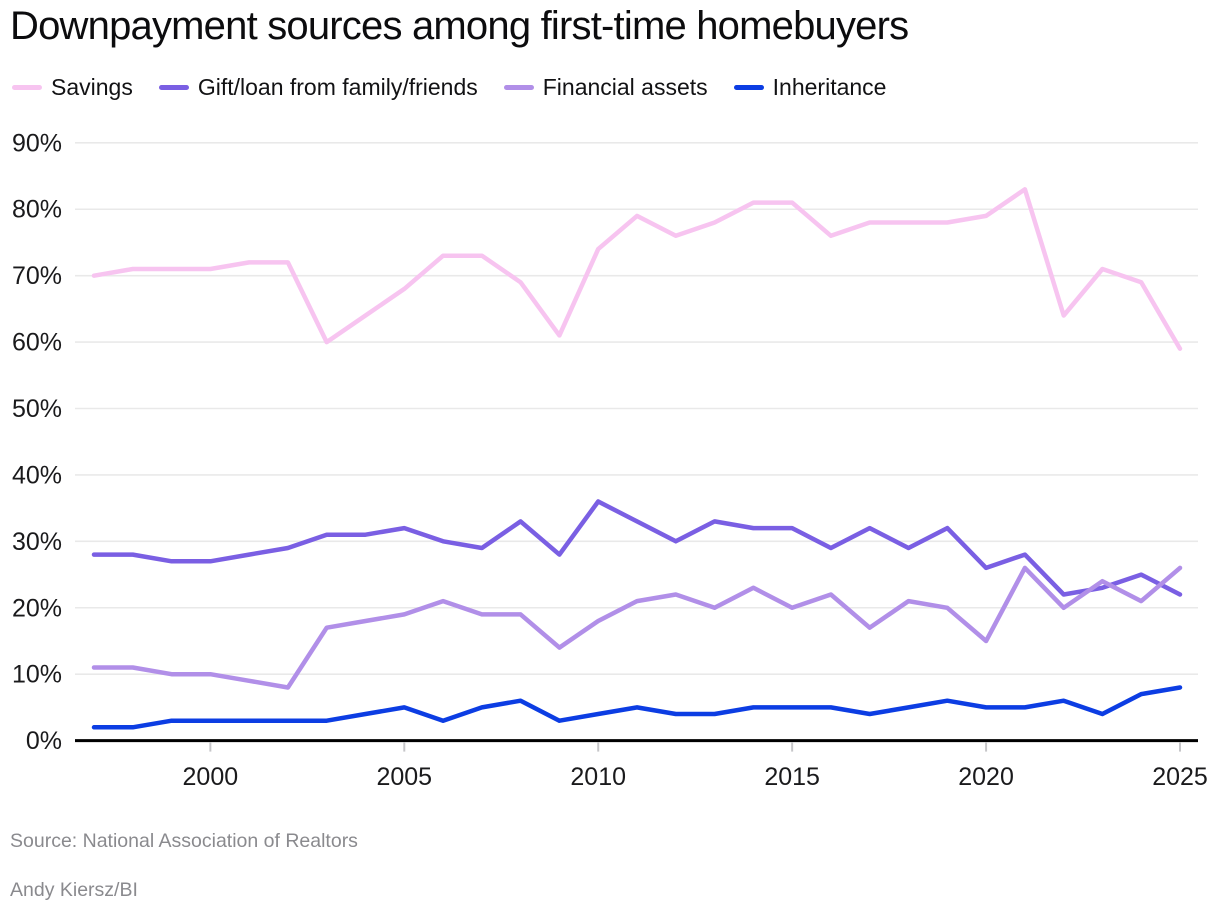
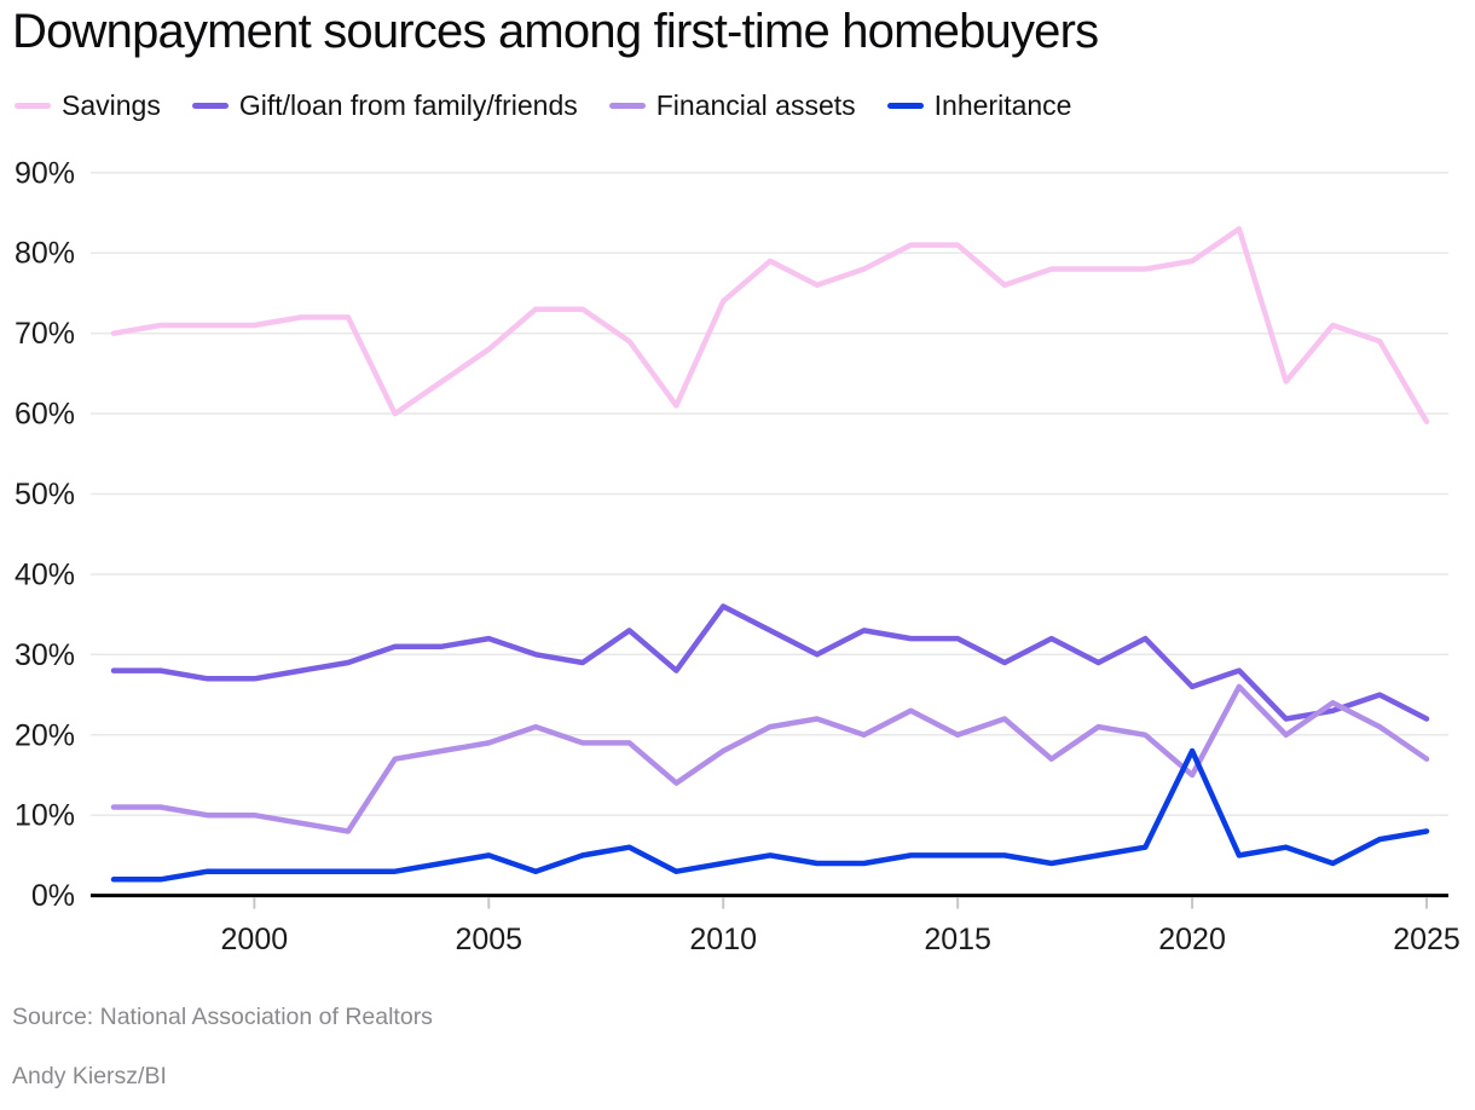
Inheritance/2020: 5% -> 18%
Financial assets/2025: 26% -> 17%
